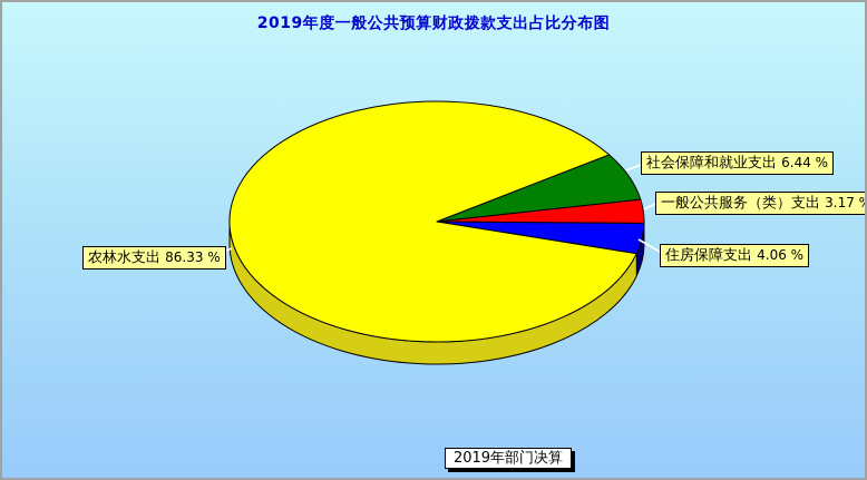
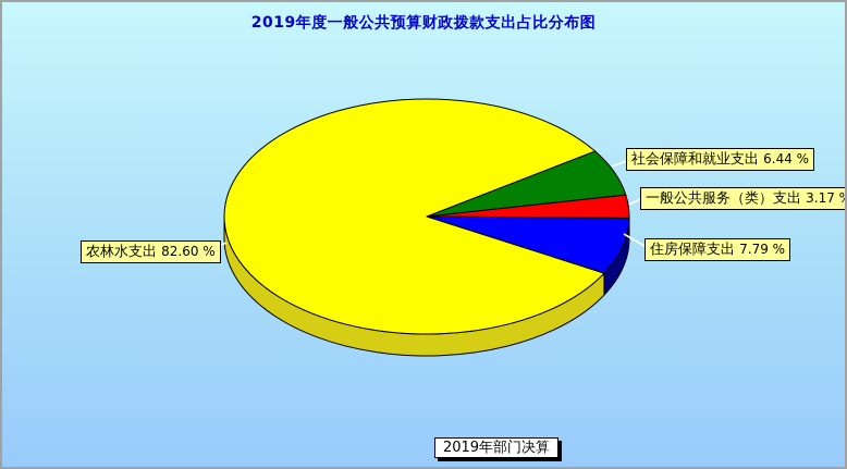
住房保障支出: 4.06 -> 7.79
农林水支出: 86.33 -> 82.60
